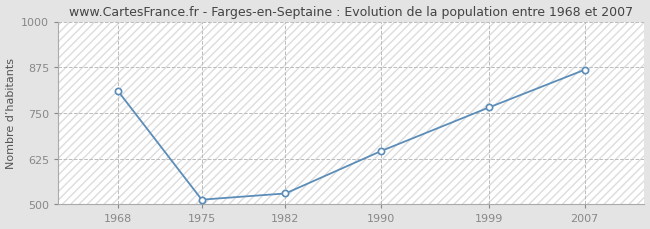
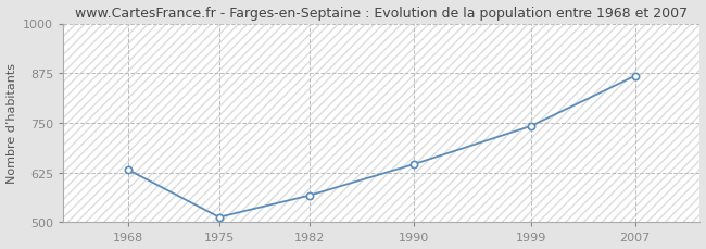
1968: 810 -> 632
1982: 530 -> 568
1999: 765 -> 742
